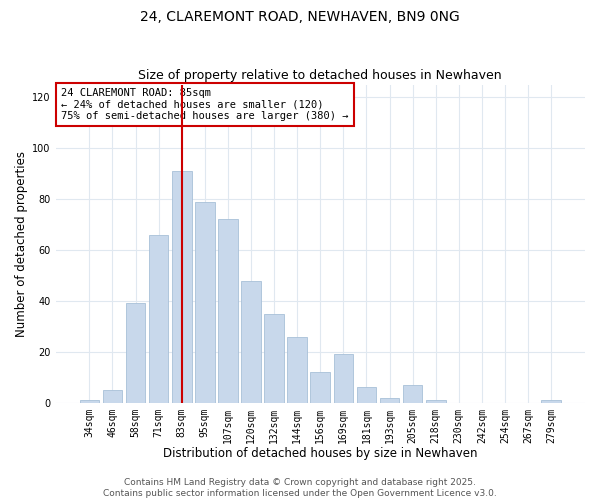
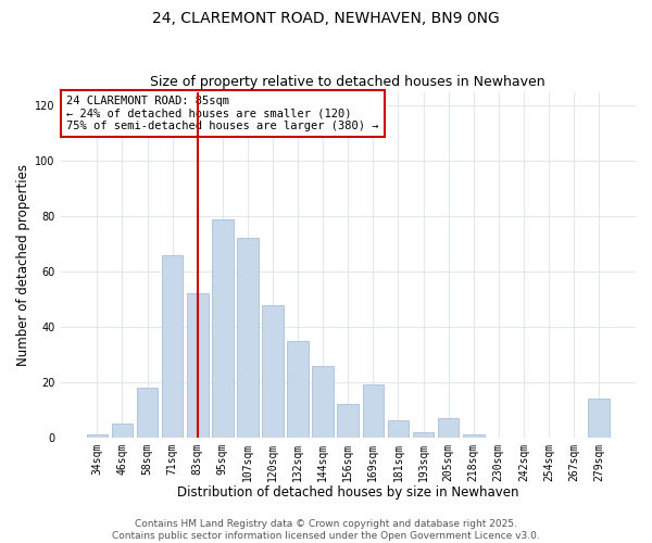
58sqm: 39 -> 18
83sqm: 91 -> 52
279sqm: 1 -> 14
